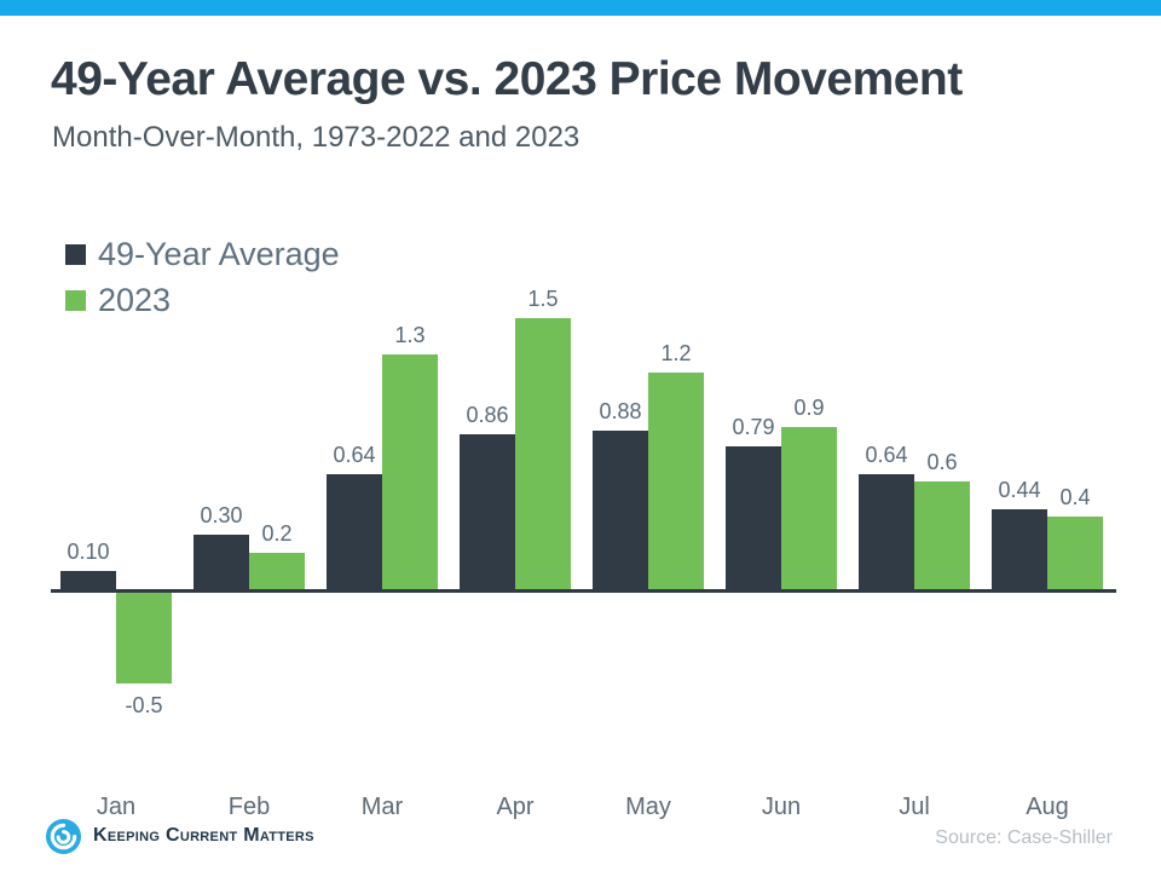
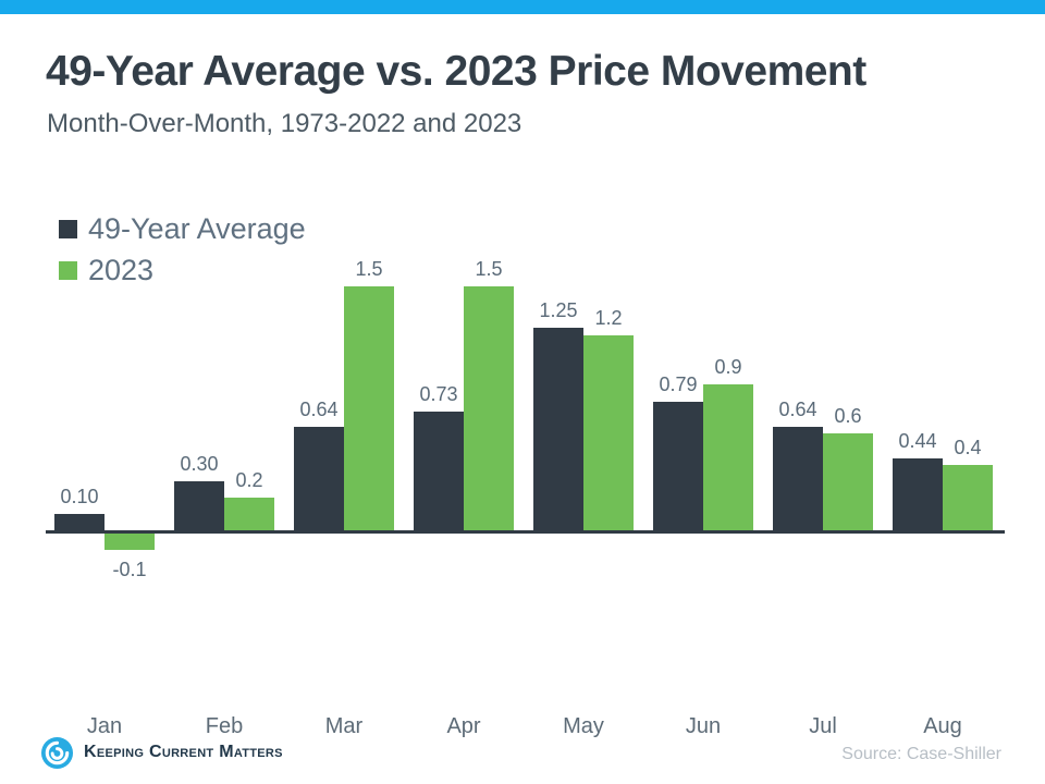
2023/Jan: -0.5 -> -0.1
2023/Mar: 1.3 -> 1.5
49-Year Average/Apr: 0.86 -> 0.73
49-Year Average/May: 0.88 -> 1.25
